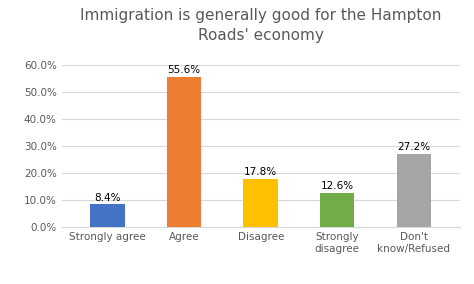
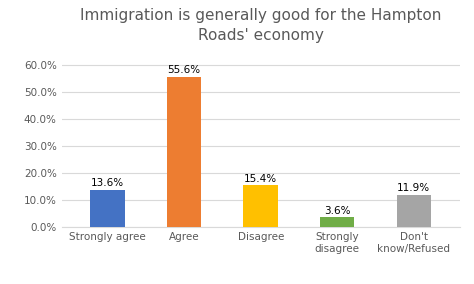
Strongly agree: 8.4% -> 13.6%
Disagree: 17.8% -> 15.4%
Strongly disagree: 12.6% -> 3.6%
Don't know/Refused: 27.2% -> 11.9%
